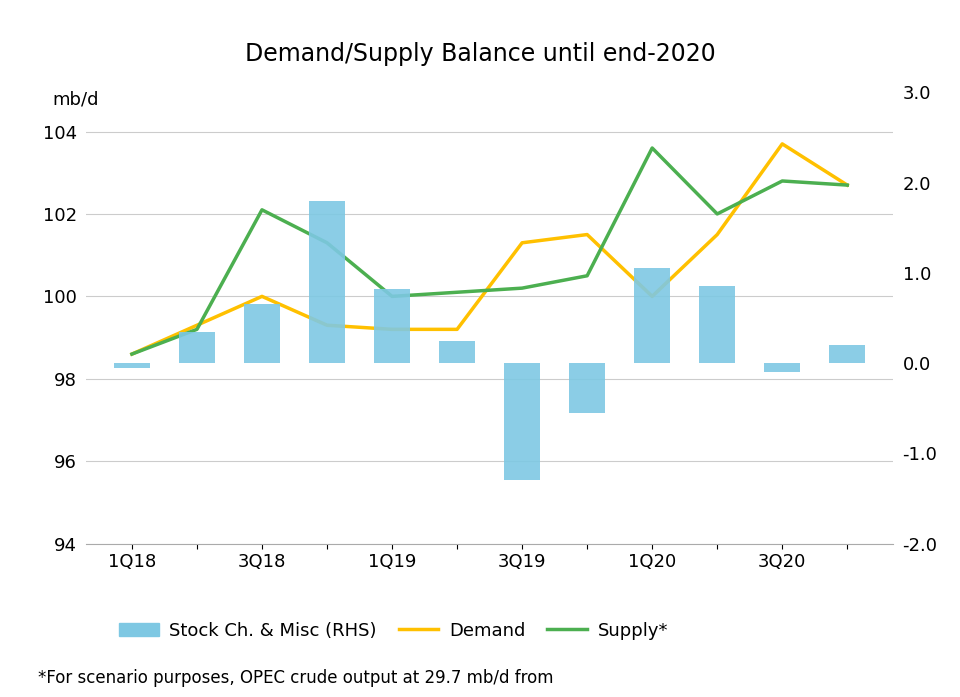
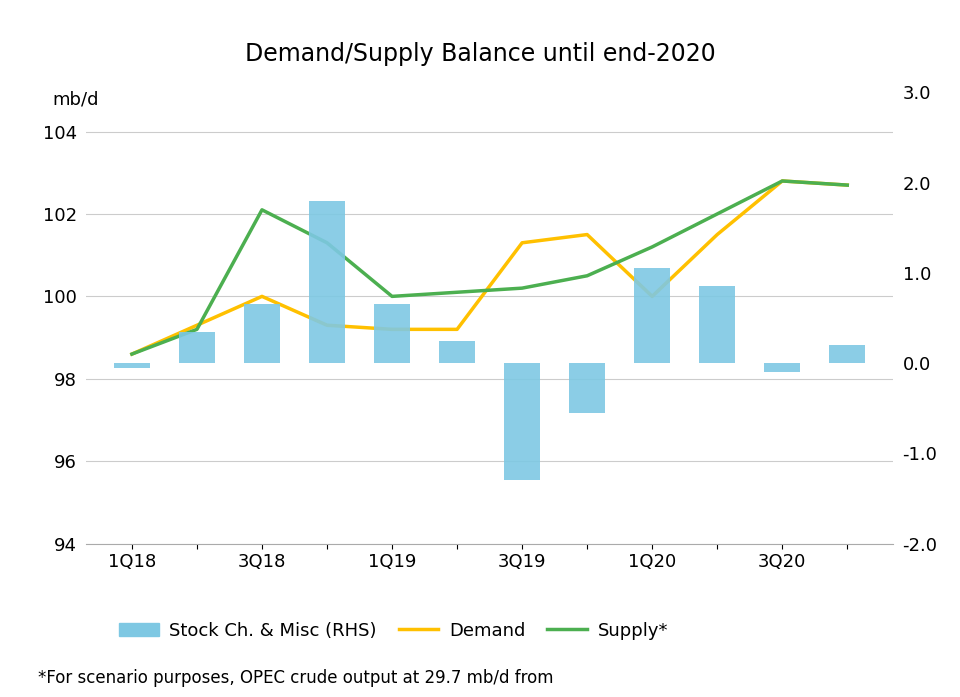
Stock Ch. & Misc (RHS)/1Q19: 0.82 -> 0.65
Supply*/1Q20: 103.6 -> 101.2
Demand/3Q20: 103.7 -> 102.8
